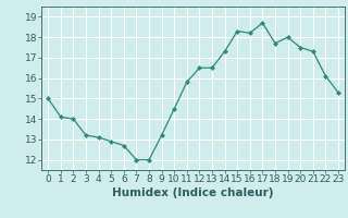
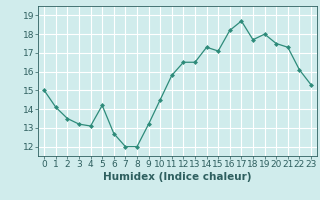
2: 14.0 -> 13.5
5: 12.9 -> 14.2
15: 18.3 -> 17.1
